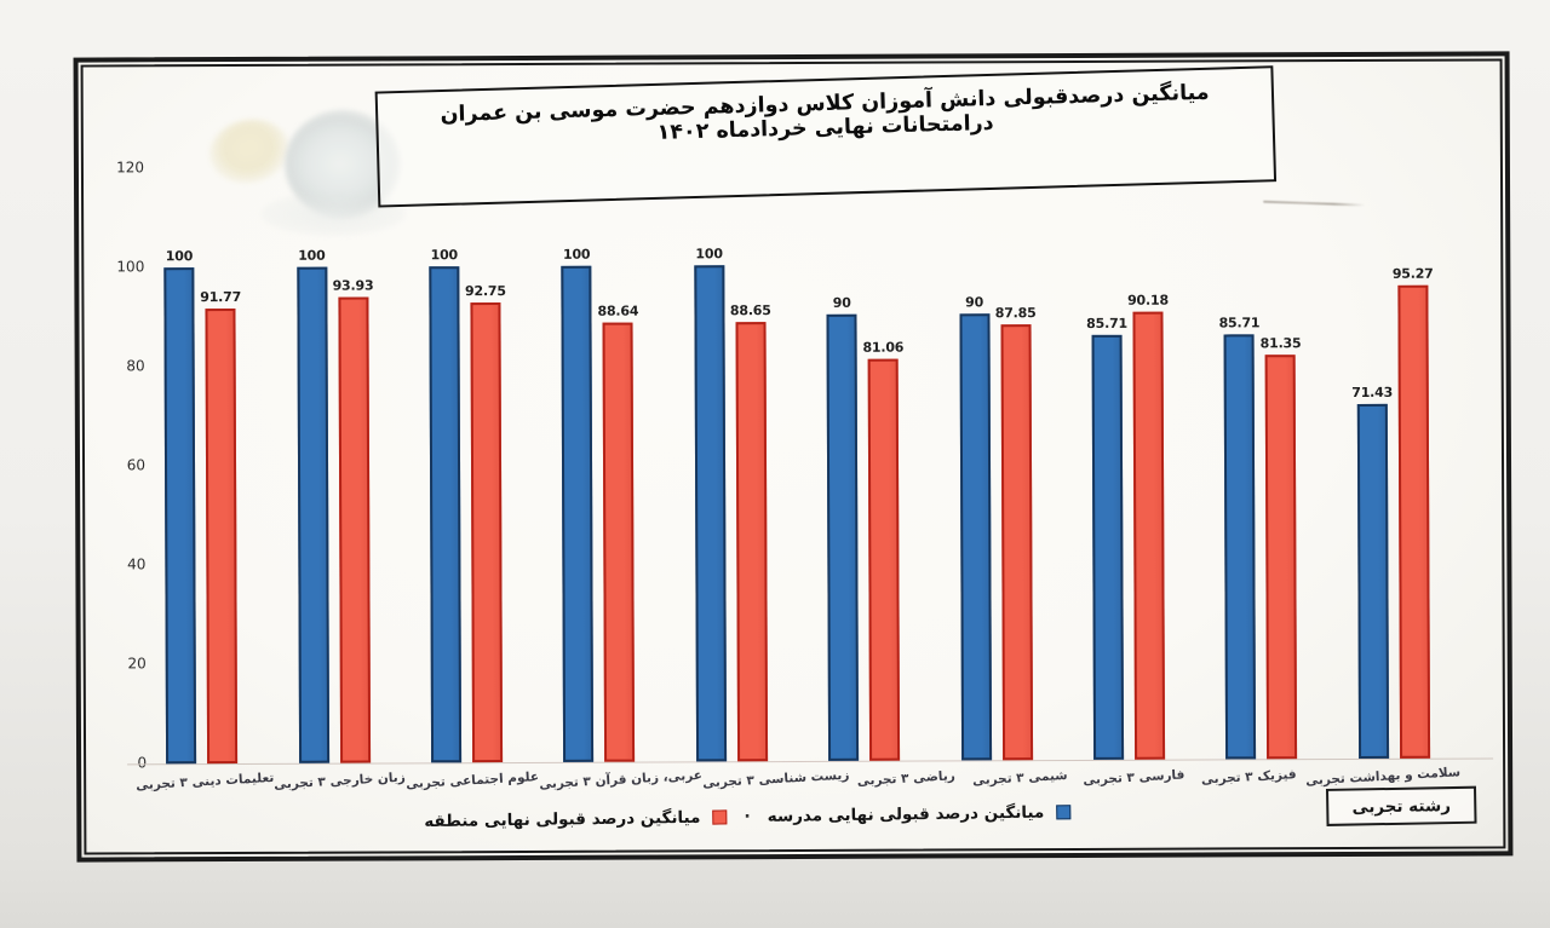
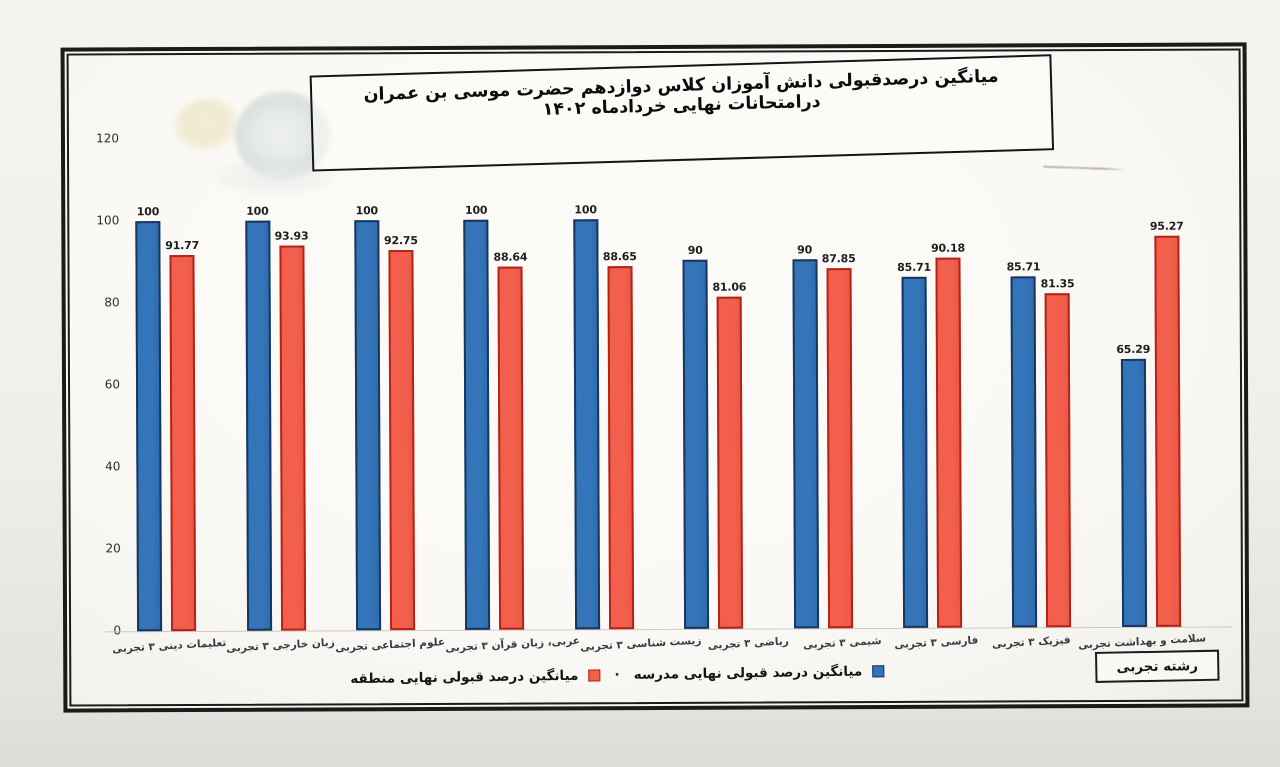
میانگین درصد قبولی نهایی مدرسه/سلامت و بهداشت تجربی: 71.43 -> 65.29
